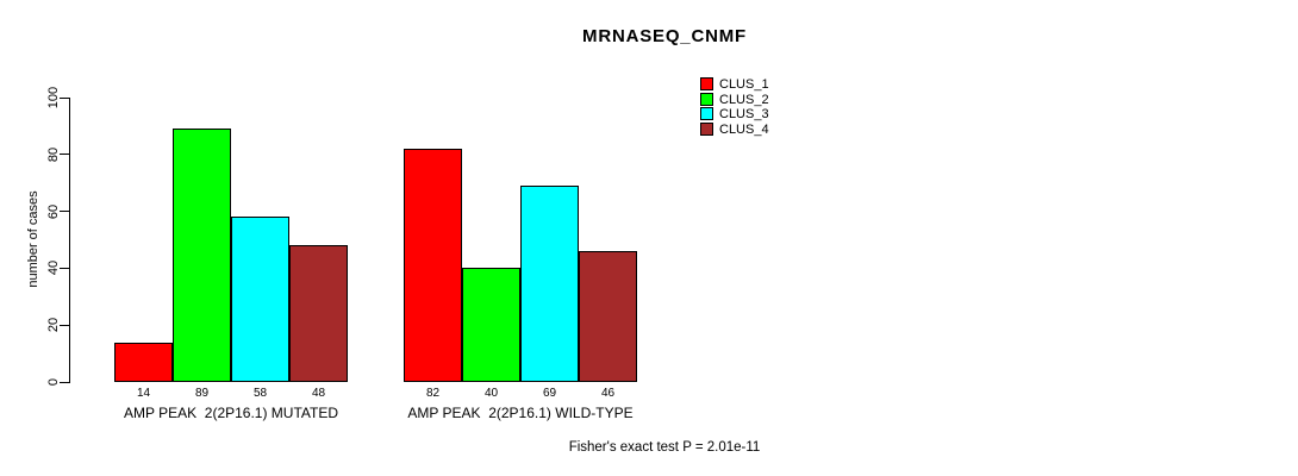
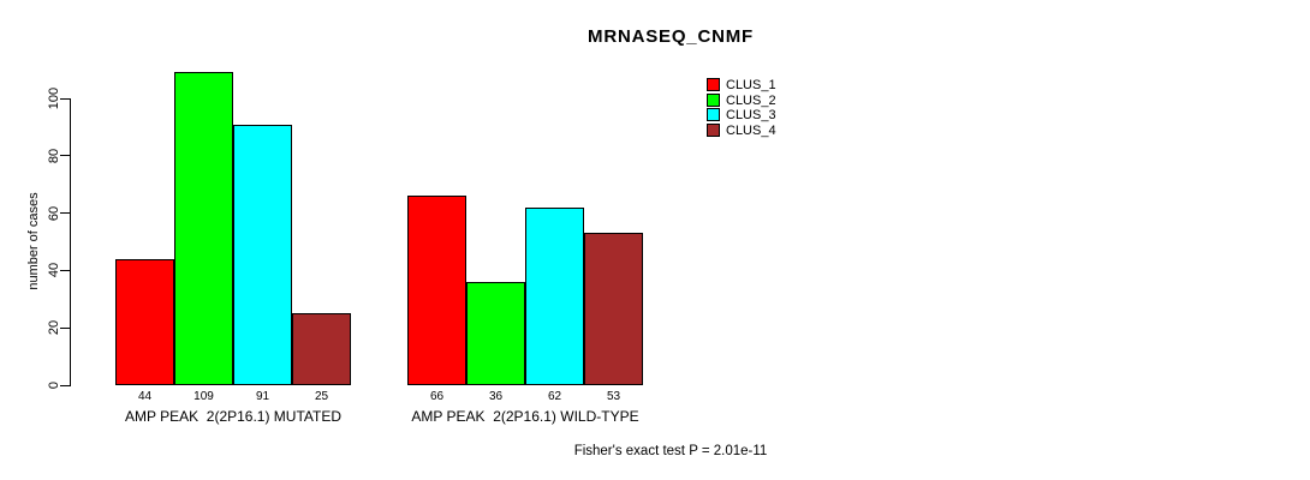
CLUS_1/AMP PEAK 2(2P16.1) MUTATED: 14 -> 44
CLUS_2/AMP PEAK 2(2P16.1) MUTATED: 89 -> 109
CLUS_3/AMP PEAK 2(2P16.1) MUTATED: 58 -> 91
CLUS_4/AMP PEAK 2(2P16.1) MUTATED: 48 -> 25
CLUS_1/AMP PEAK 2(2P16.1) WILD-TYPE: 82 -> 66
CLUS_2/AMP PEAK 2(2P16.1) WILD-TYPE: 40 -> 36
CLUS_3/AMP PEAK 2(2P16.1) WILD-TYPE: 69 -> 62
CLUS_4/AMP PEAK 2(2P16.1) WILD-TYPE: 46 -> 53
